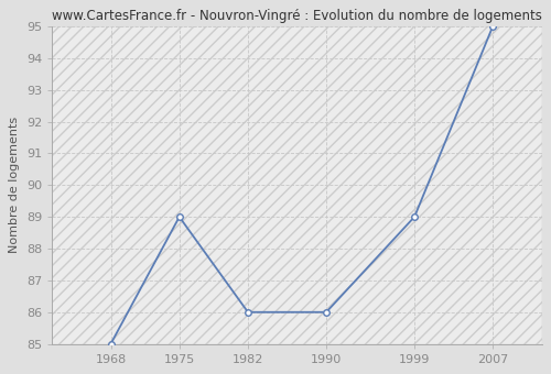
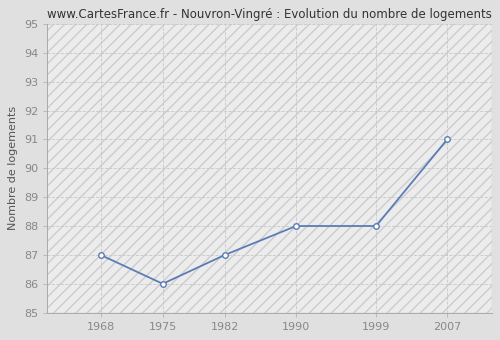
1968: 85 -> 87
1975: 89 -> 86
1982: 86 -> 87
1990: 86 -> 88
1999: 89 -> 88
2007: 95 -> 91
